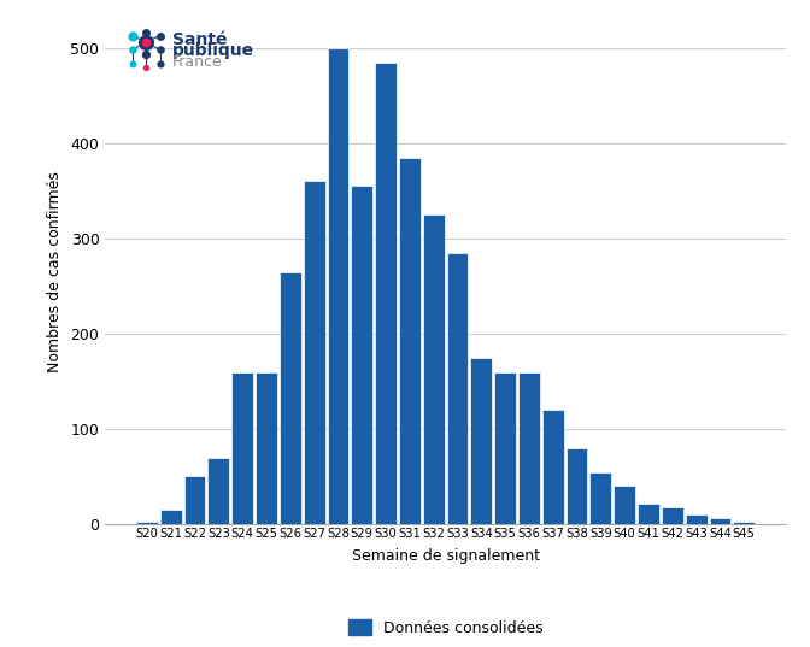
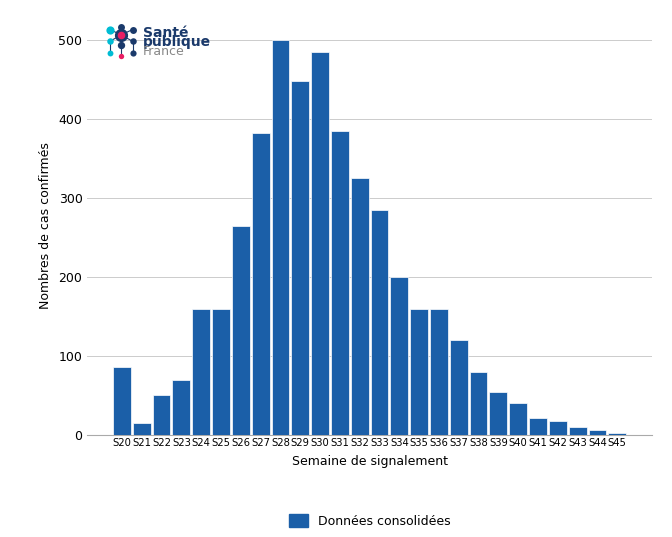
S20: 3 -> 86
S27: 360 -> 382
S29: 355 -> 448
S34: 175 -> 200
